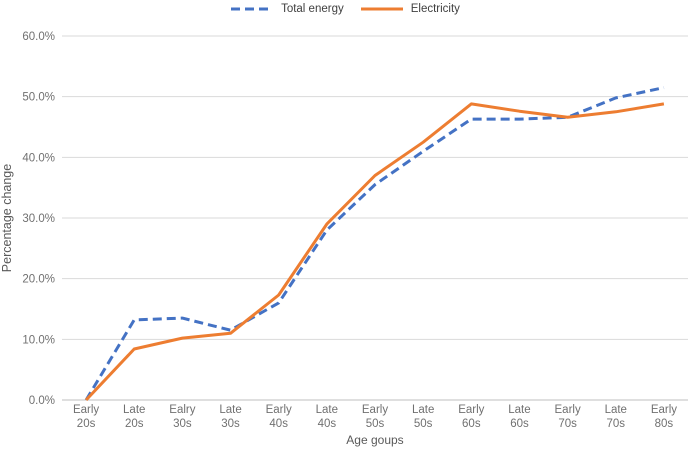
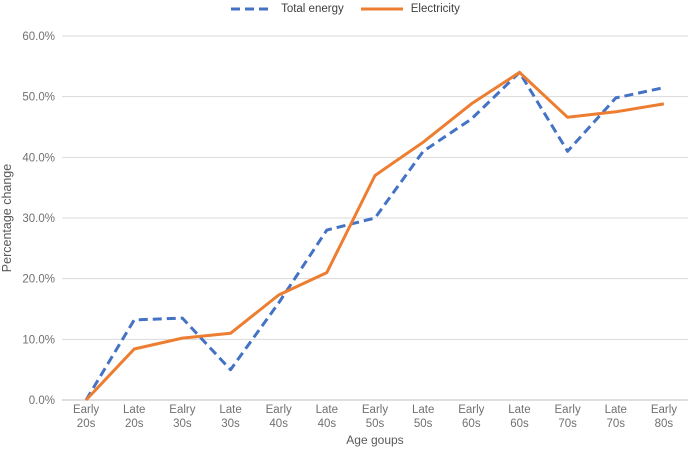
Total energy/Late 30s: 12% -> 5%
Electricity/Late 40s: 29% -> 21%
Total energy/Early 50s: 36% -> 30%
Total energy/Late 60s: 46% -> 54%
Electricity/Late 60s: 48% -> 54%
Total energy/Early 70s: 47% -> 41%
